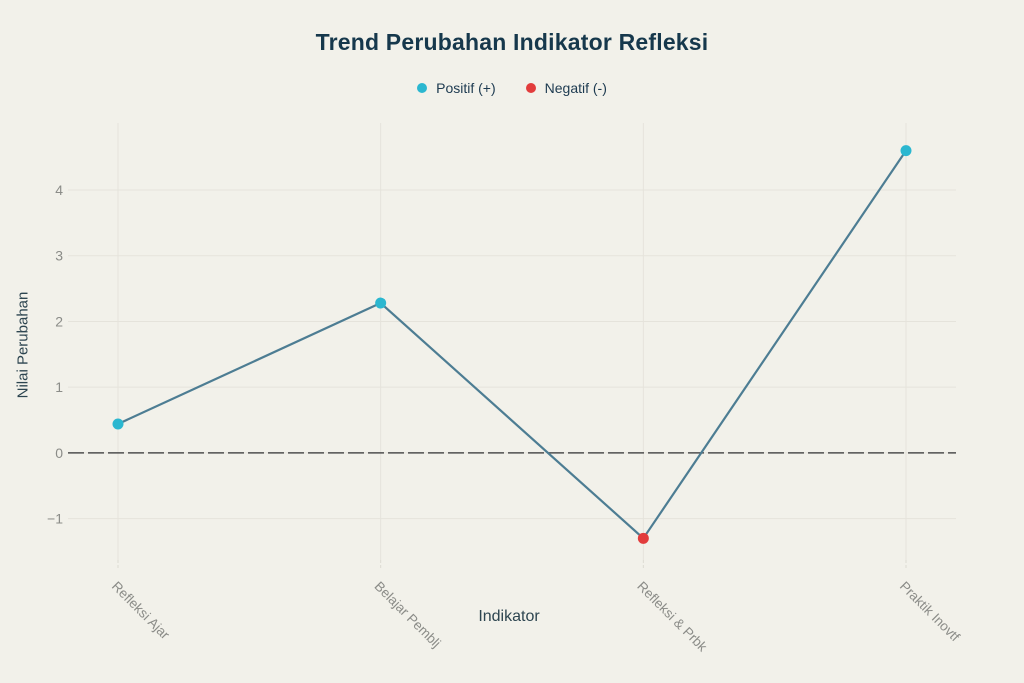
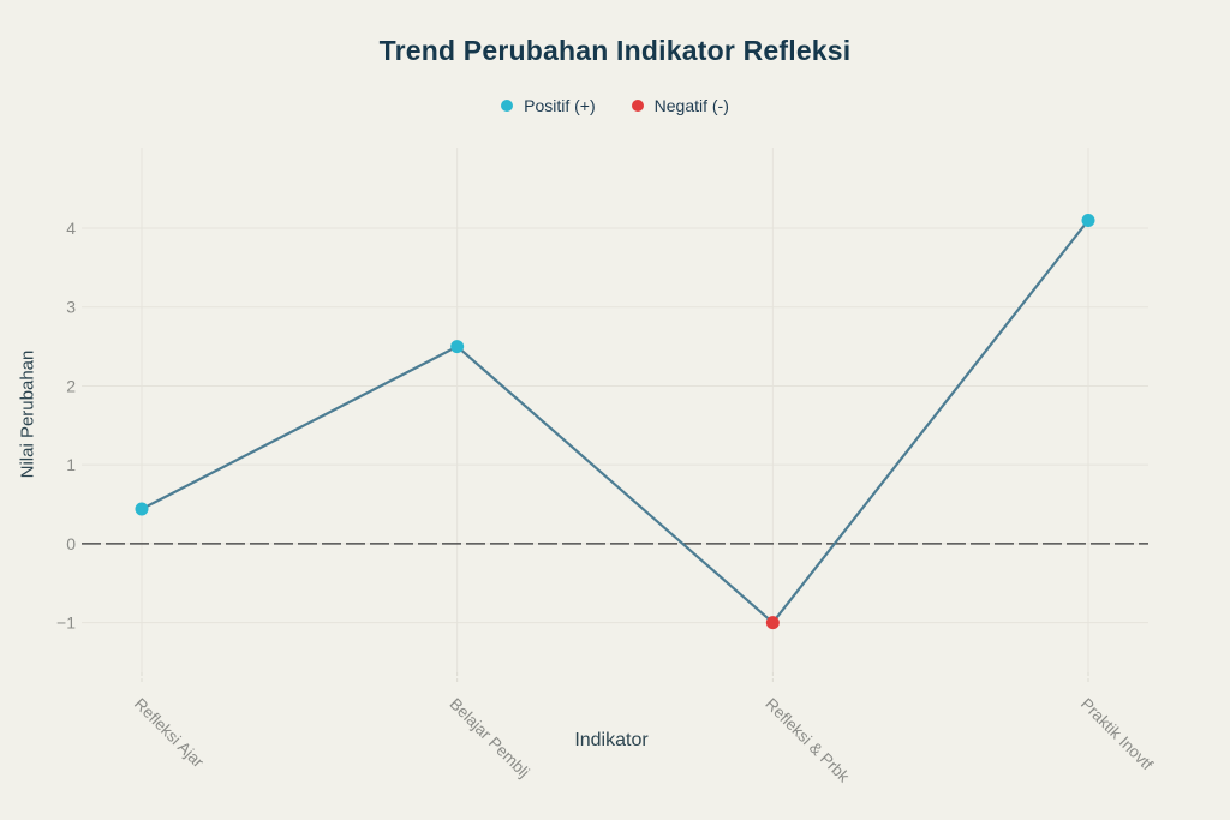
Belajar Pemblj: 2.3 -> 2.5
Refleksi & Prbk: -1.3 -> -1.0
Praktik Inovtf: 4.6 -> 4.1
